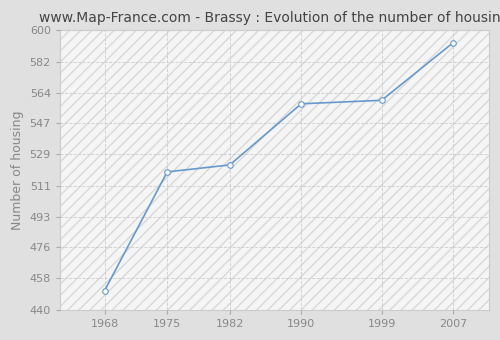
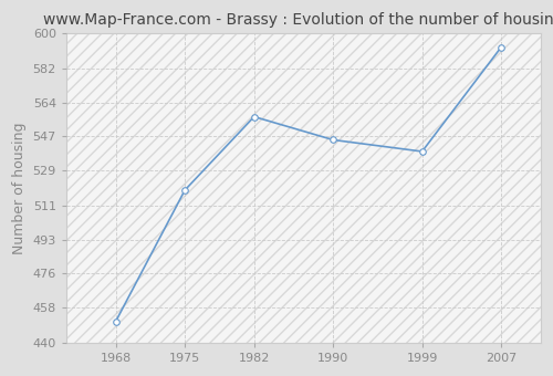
1982: 523 -> 557
1990: 558 -> 545
1999: 560 -> 539
